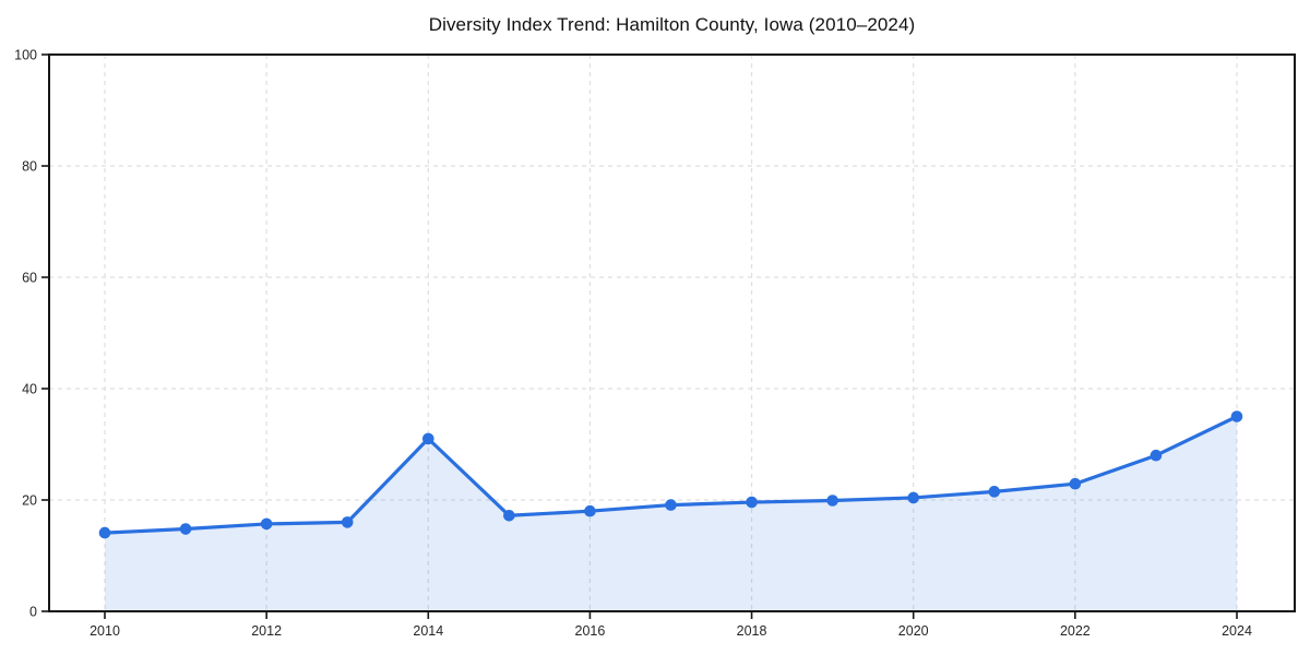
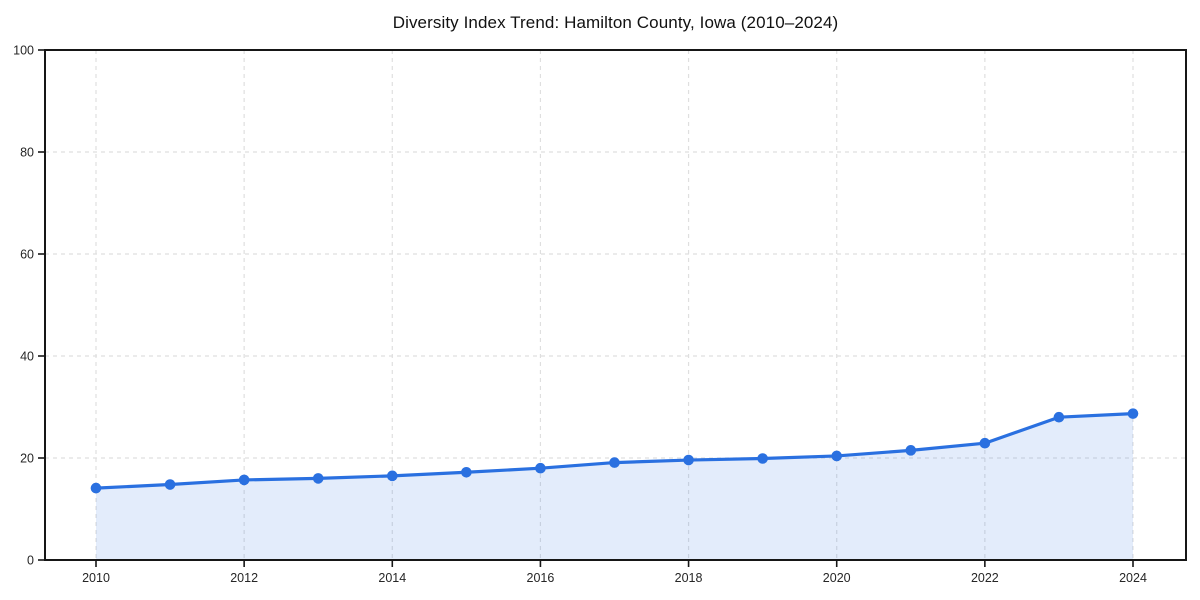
2014: 31 -> 16
2024: 35 -> 29
